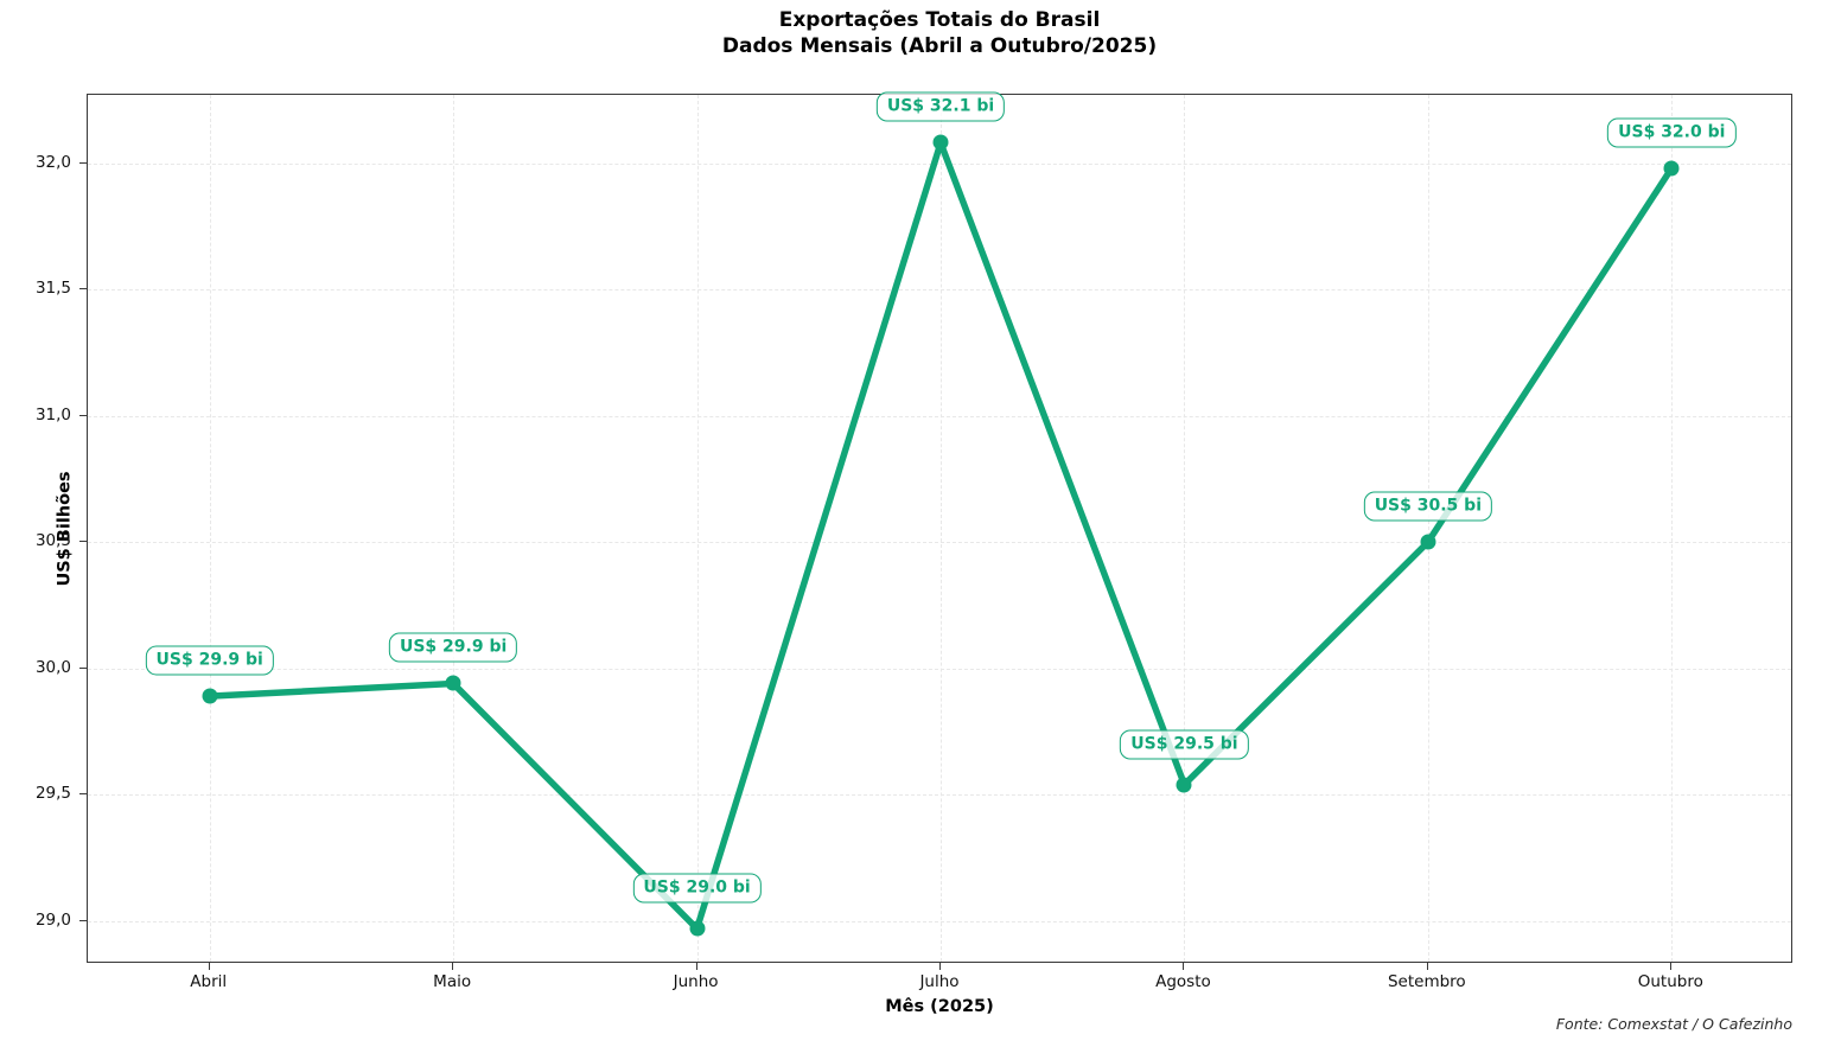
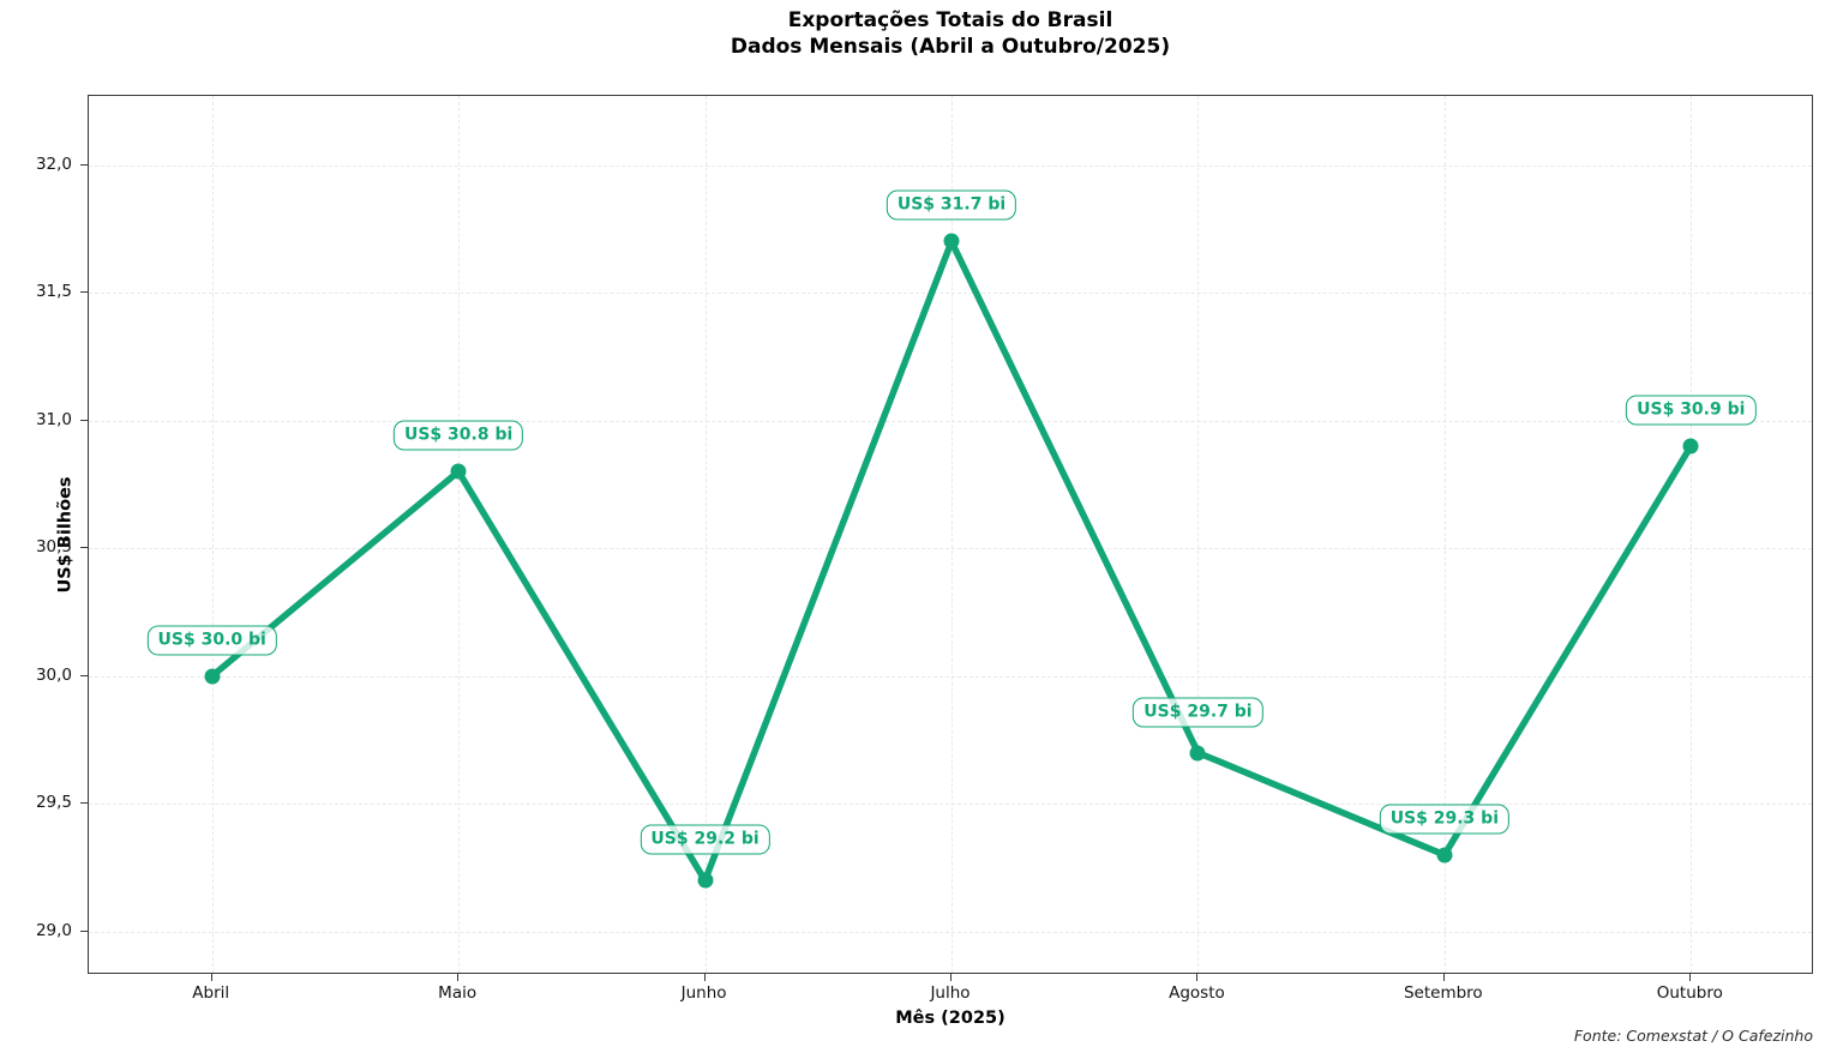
Abril: 29.9 -> 30.0
Maio: 29.9 -> 30.8
Junho: 29.0 -> 29.2
Julho: 32.1 -> 31.7
Agosto: 29.5 -> 29.7
Setembro: 30.5 -> 29.3
Outubro: 32.0 -> 30.9
